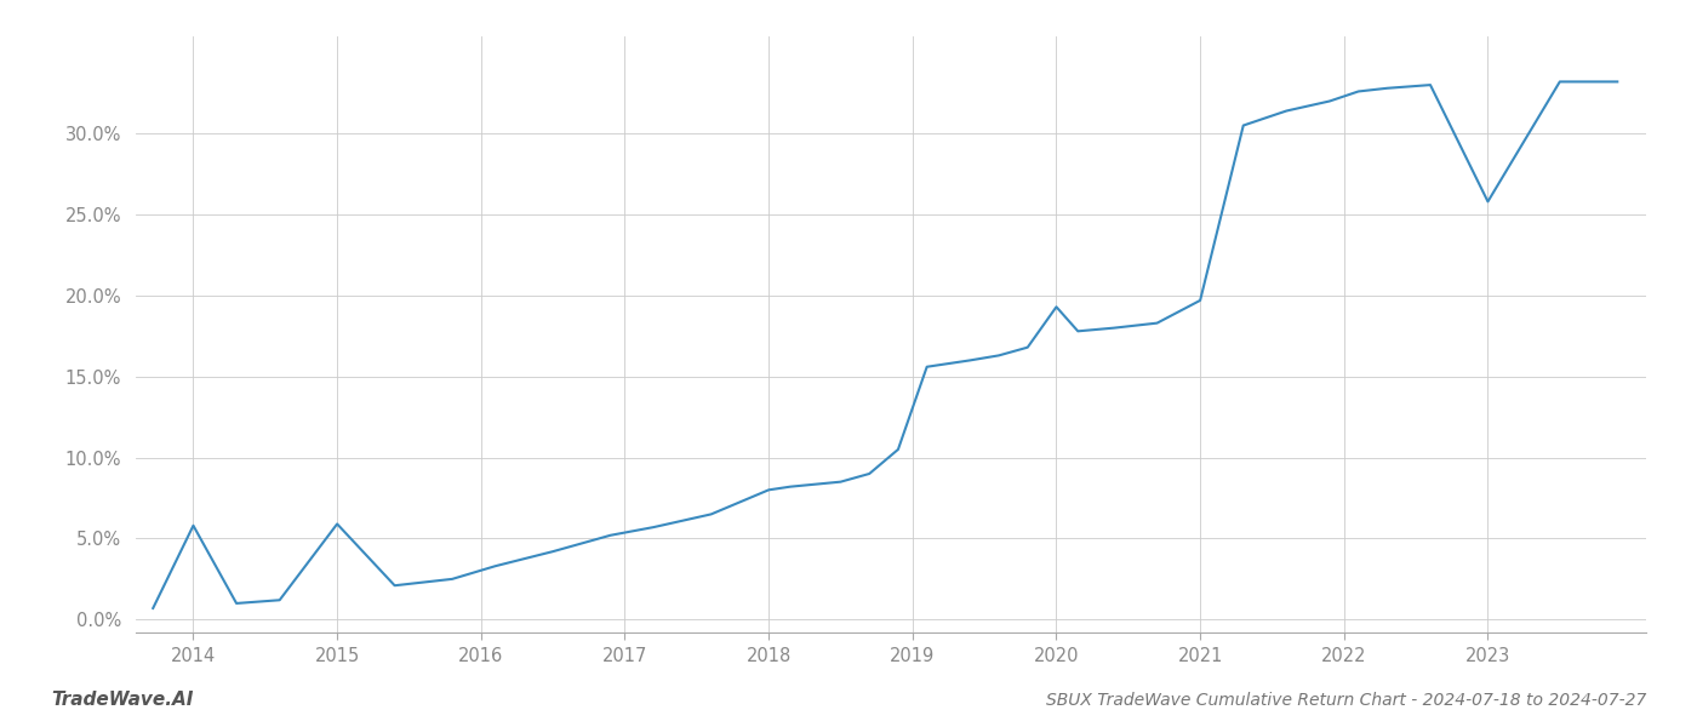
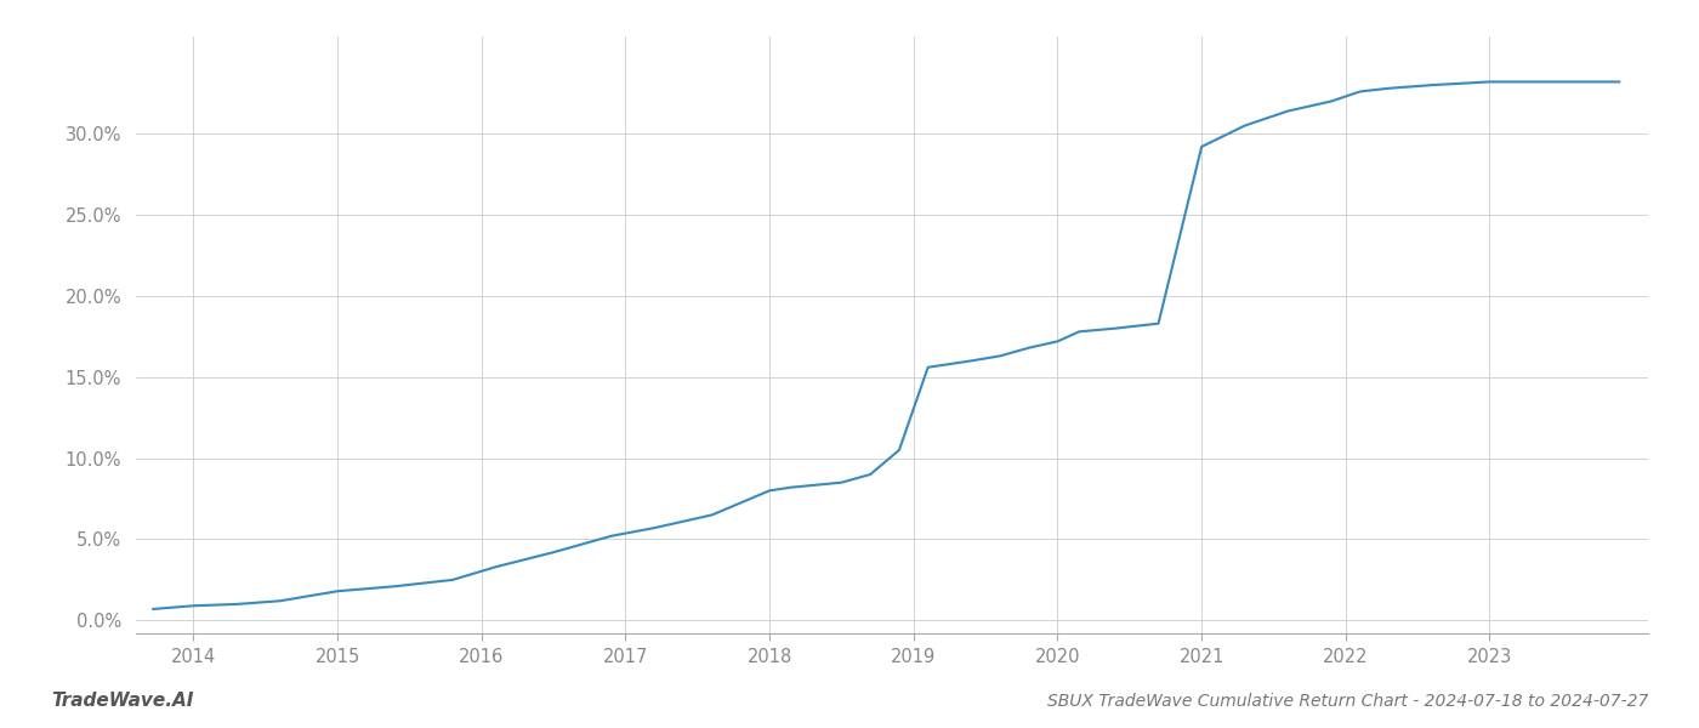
2014: 5.8% -> 0.9%
2015: 5.9% -> 1.8%
2020: 19.3% -> 17.2%
2021: 19.7% -> 29.2%
2023: 25.8% -> 33.2%
